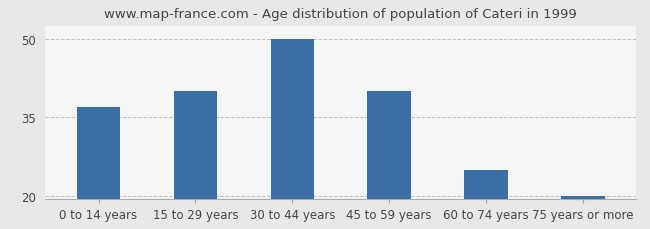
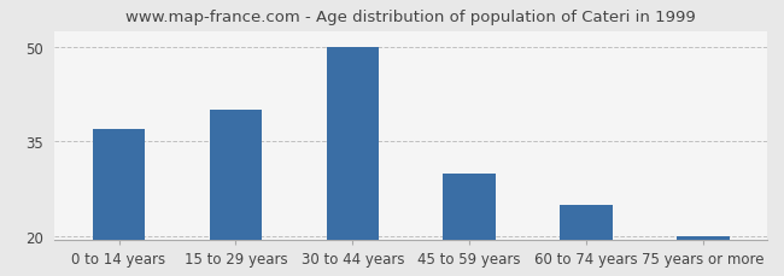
45 to 59 years: 40 -> 30
